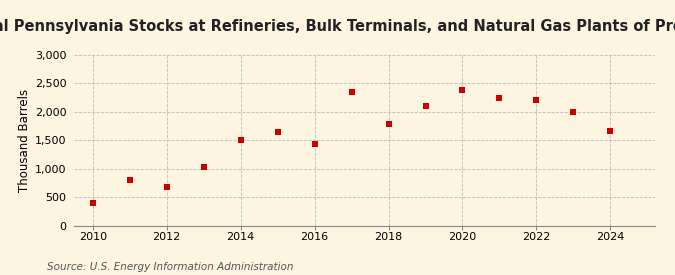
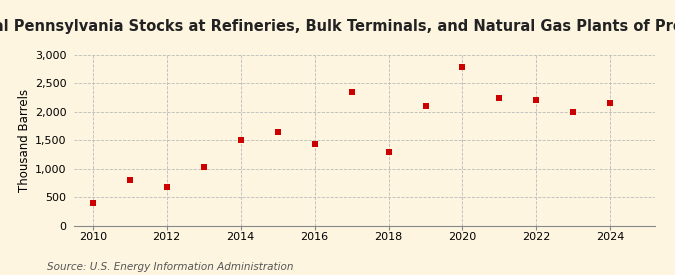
2018: 1,780 -> 1,290
2020: 2,380 -> 2,790
2024: 1,660 -> 2,160
